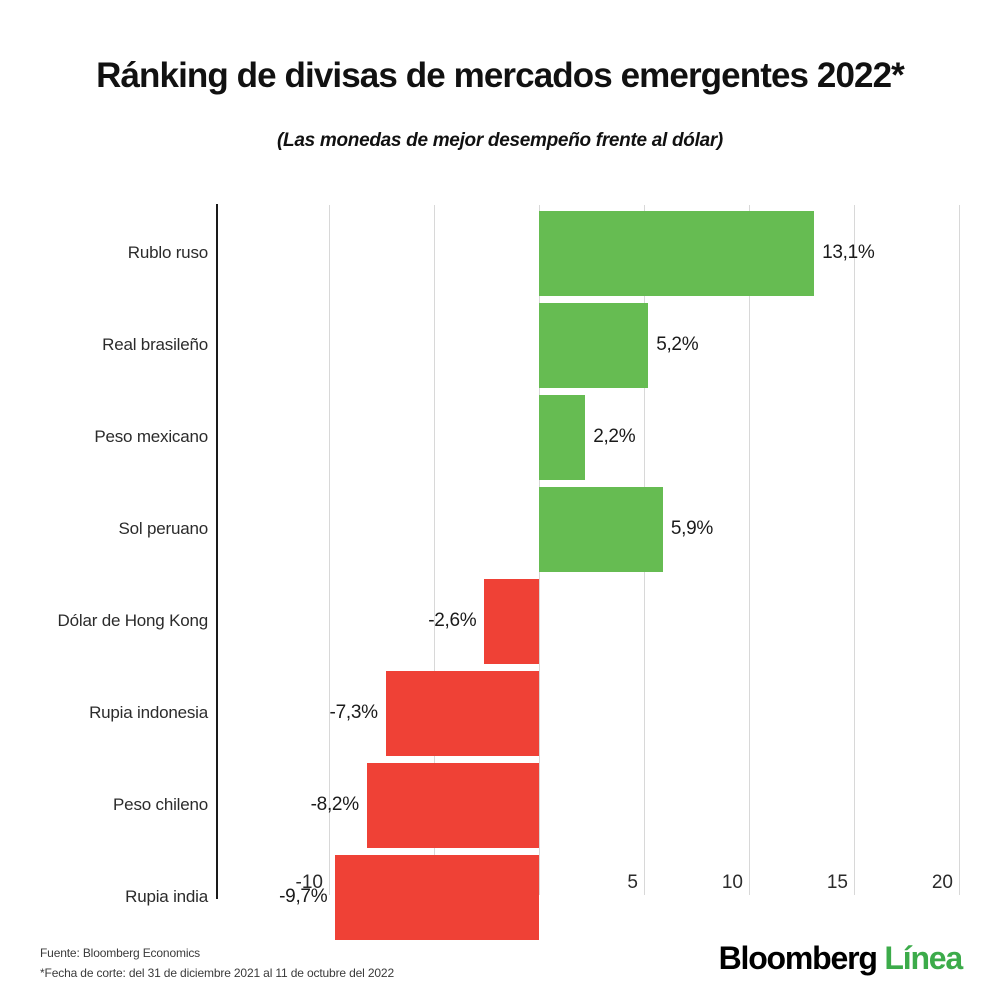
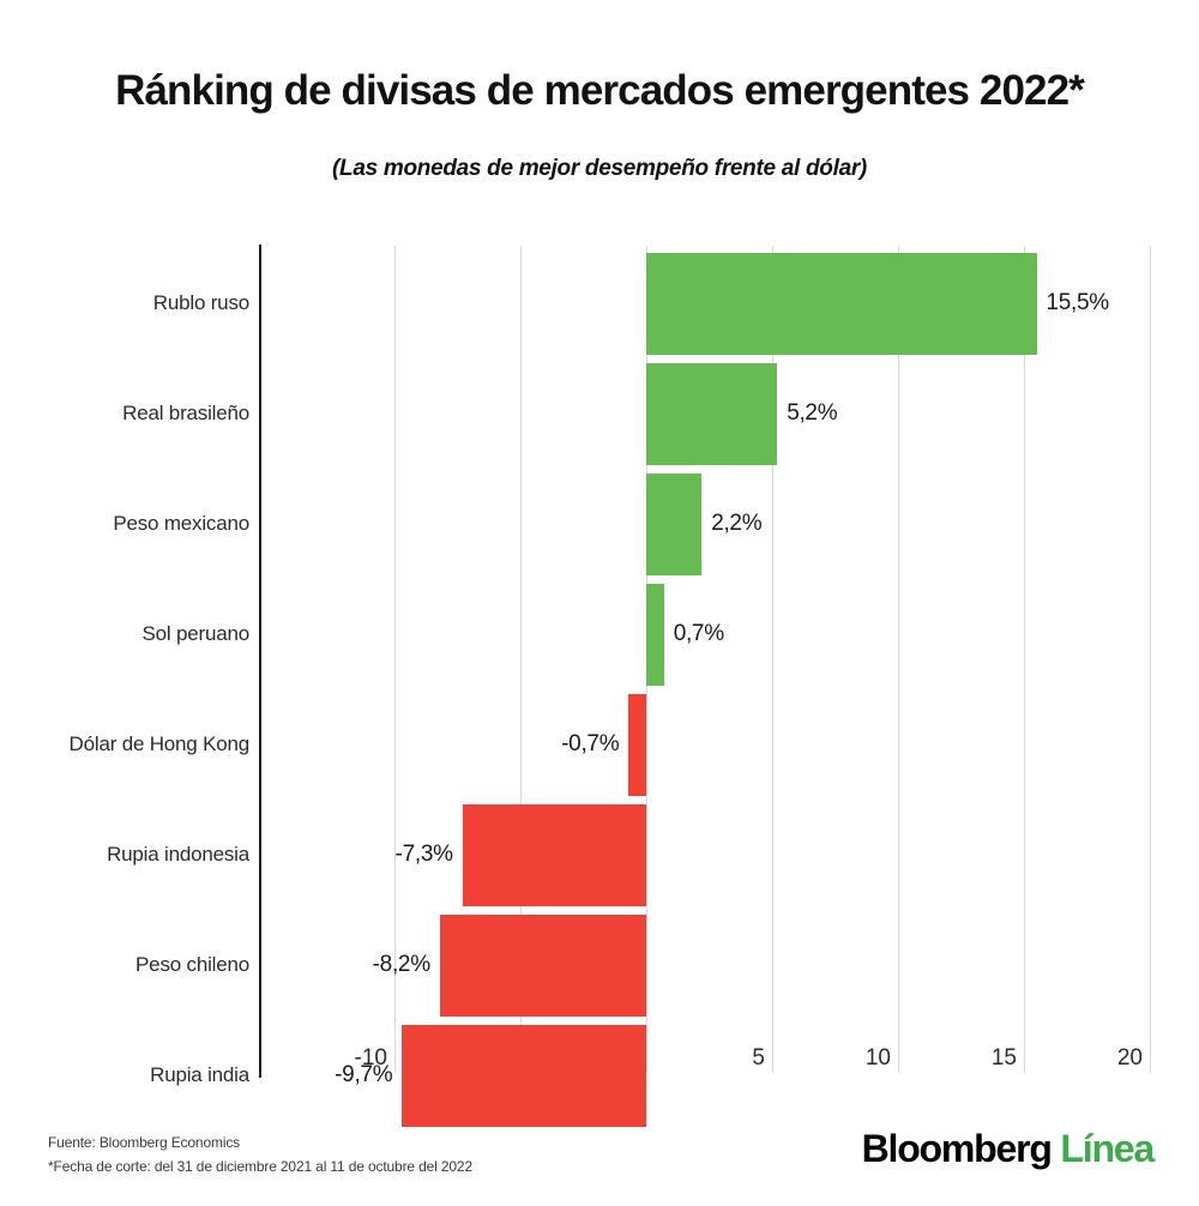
Rublo ruso: 13,1% -> 15,5%
Sol peruano: 5,9% -> 0,7%
Dólar de Hong Kong: -2,6% -> -0,7%
